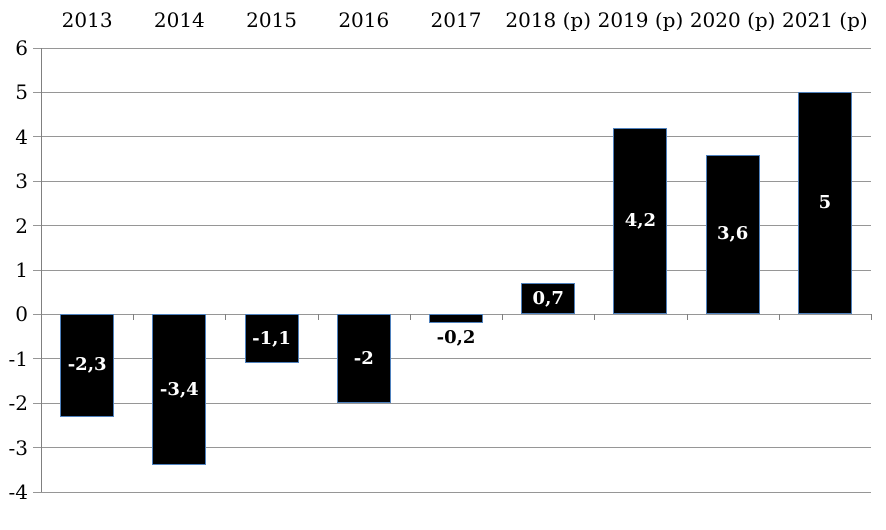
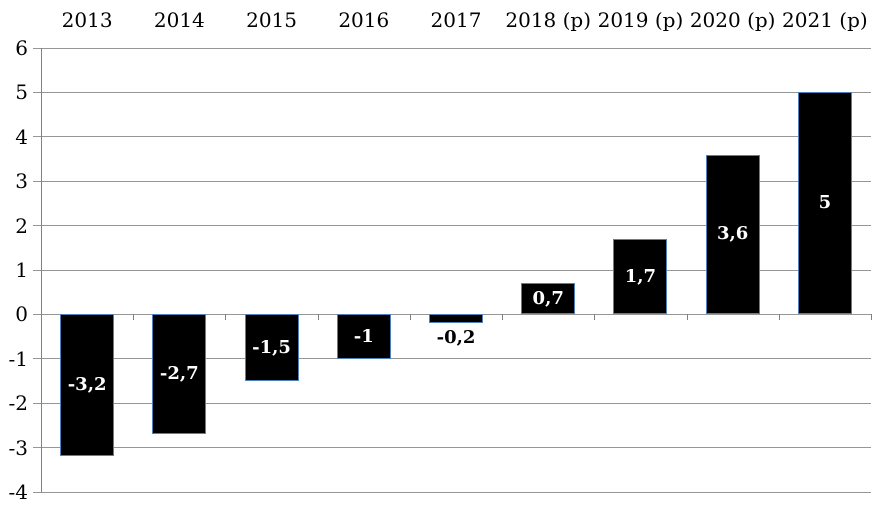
2013: -2,3 -> -3,2
2014: -3,4 -> -2,7
2015: -1,1 -> -1,5
2016: -2 -> -1
2019 (p): 4,2 -> 1,7
